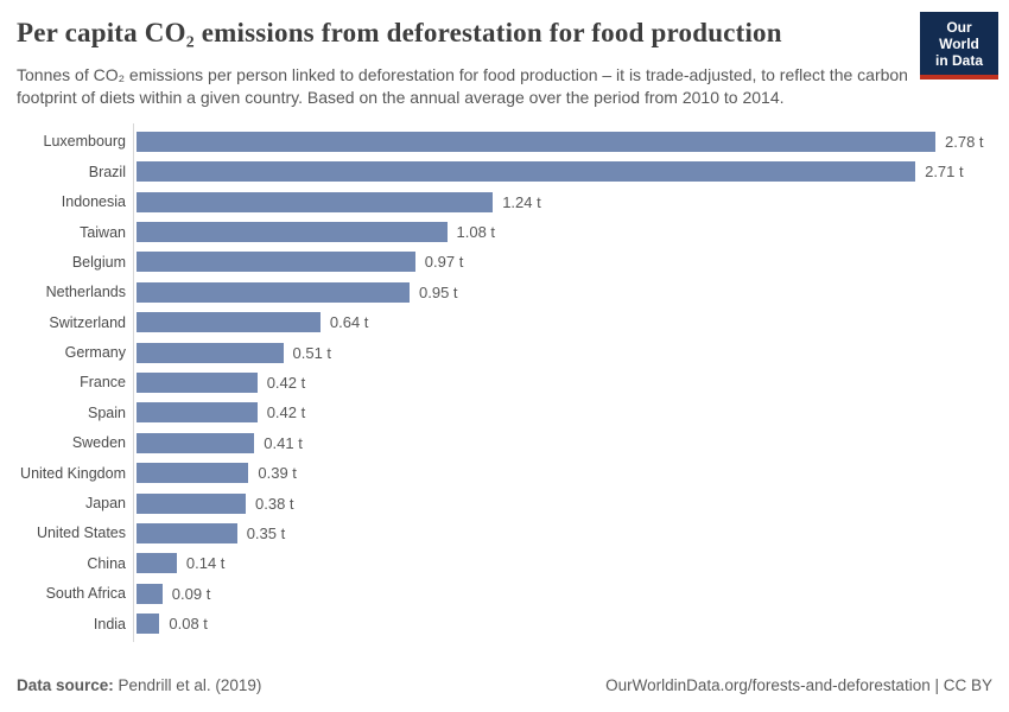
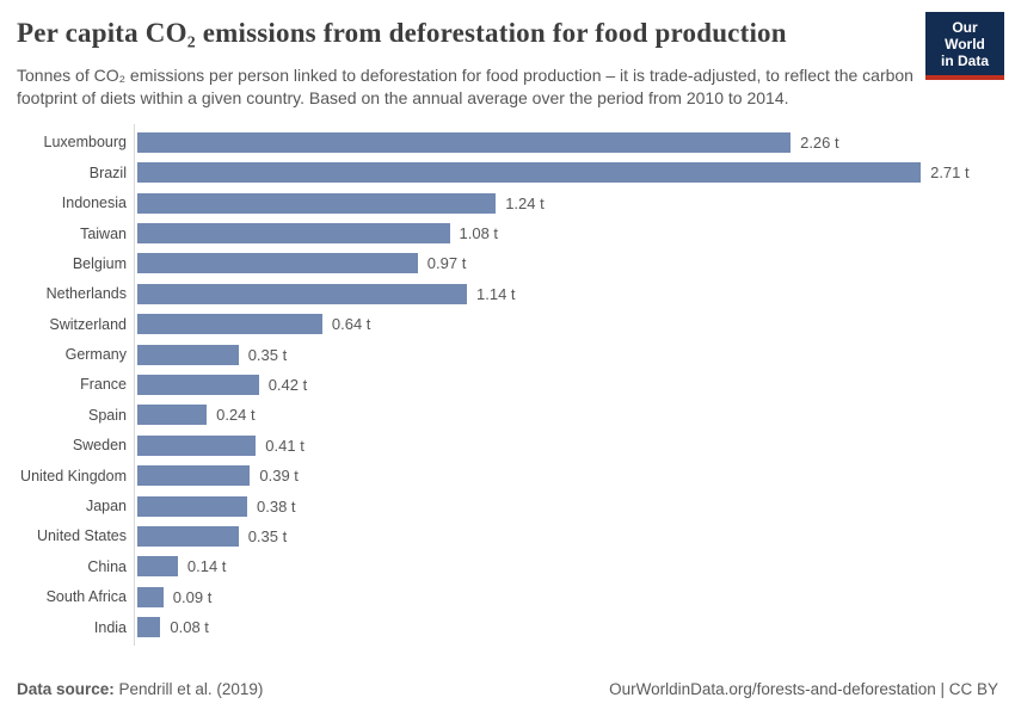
Luxembourg: 2.78 -> 2.26
Netherlands: 0.95 -> 1.14
Germany: 0.51 -> 0.35
Spain: 0.42 -> 0.24
